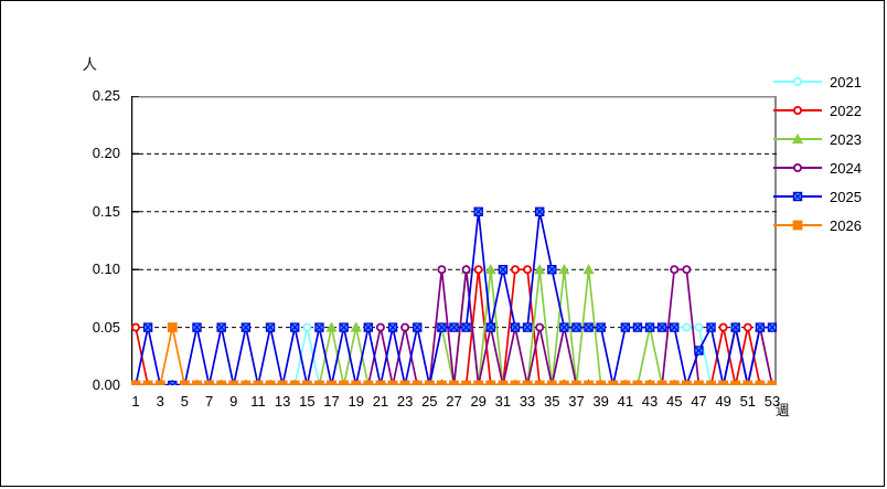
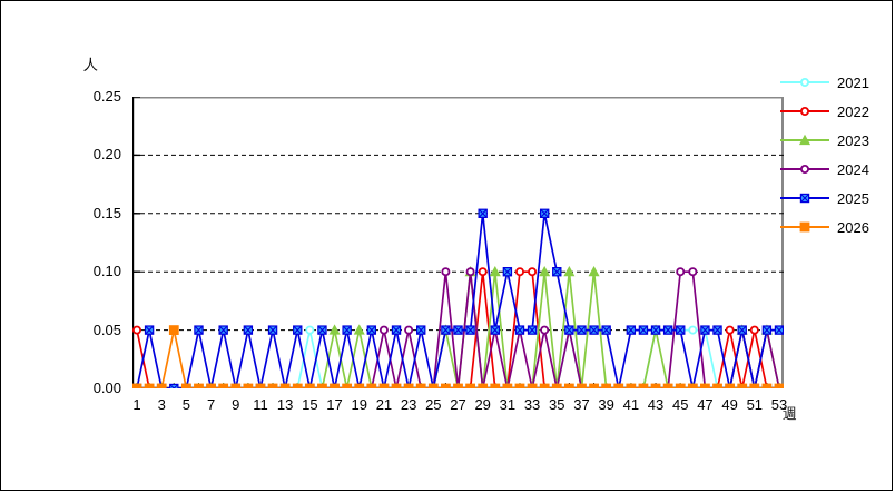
2025/47: 0.03 -> 0.05
